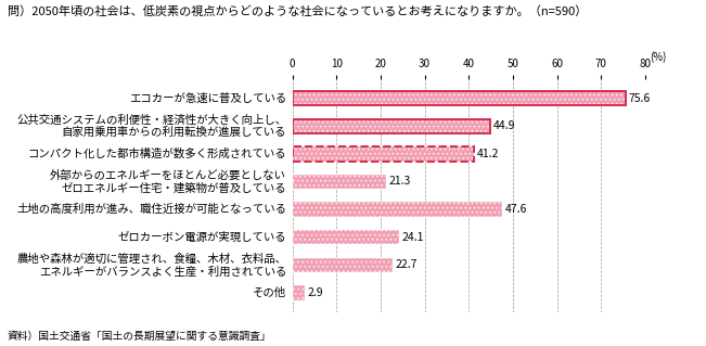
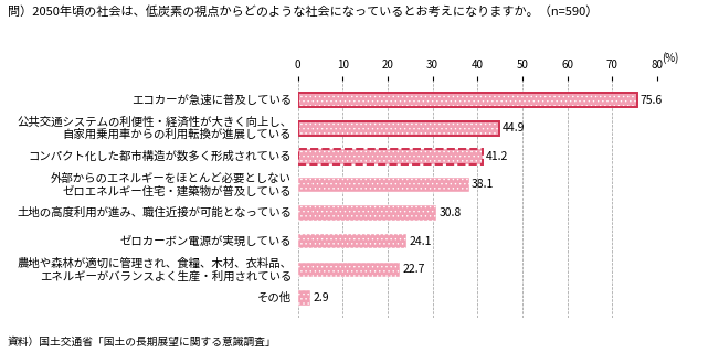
外部からのエネルギーをほとんど必要としない ゼロエネルギー住宅・建築物が普及している: 21.3 -> 38.1
土地の高度利用が進み、職住近接が可能となっている: 47.6 -> 30.8
